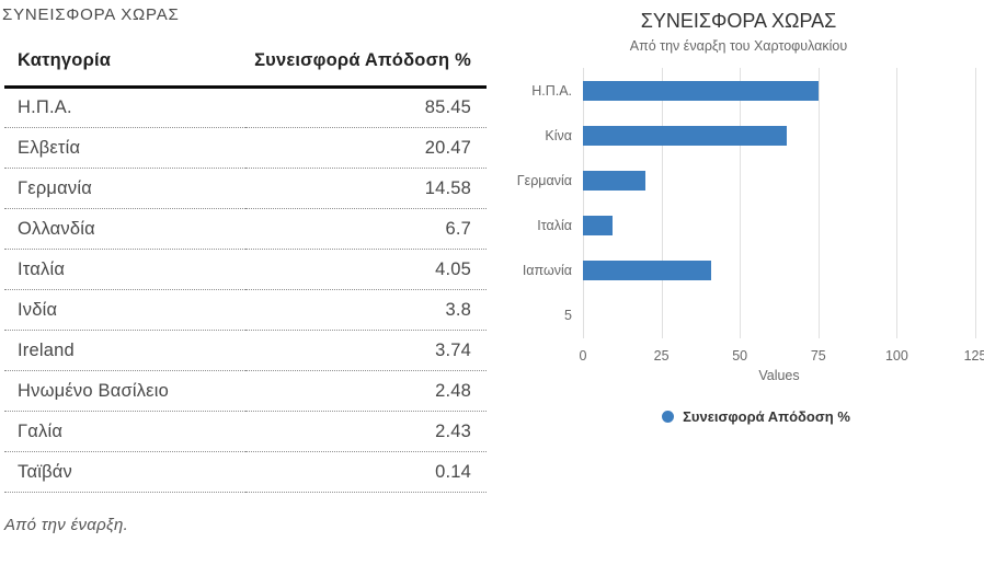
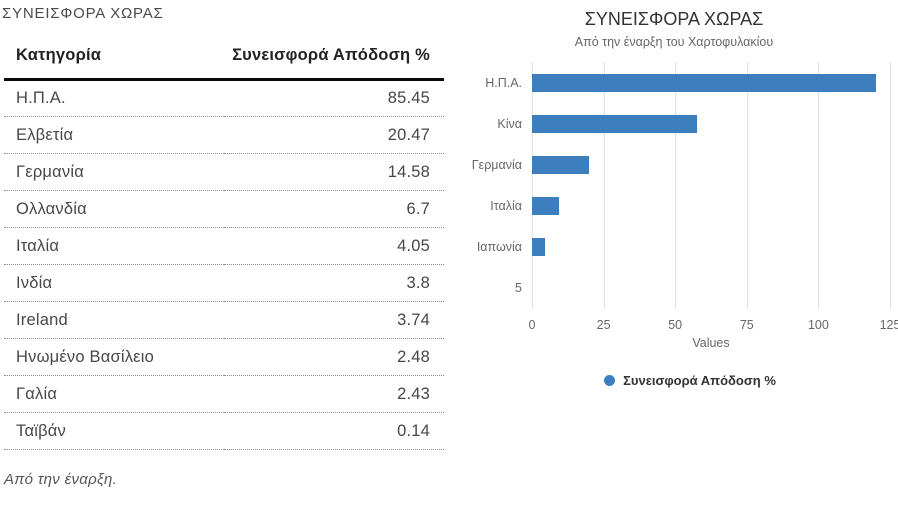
Η.Π.Α.: 75 -> 120
Κίνα: 65 -> 58
Ιαπωνία: 41 -> 4
